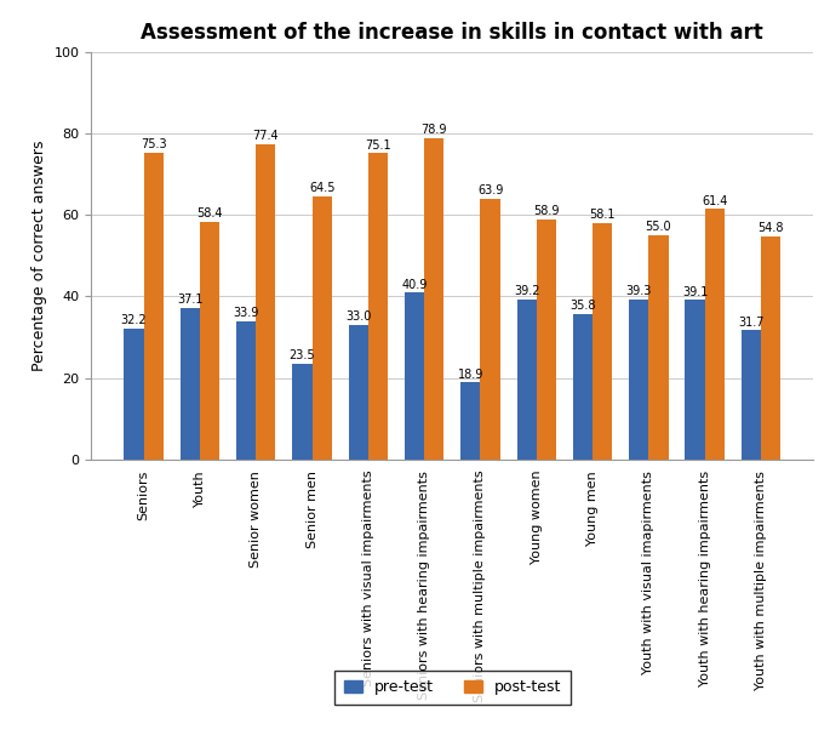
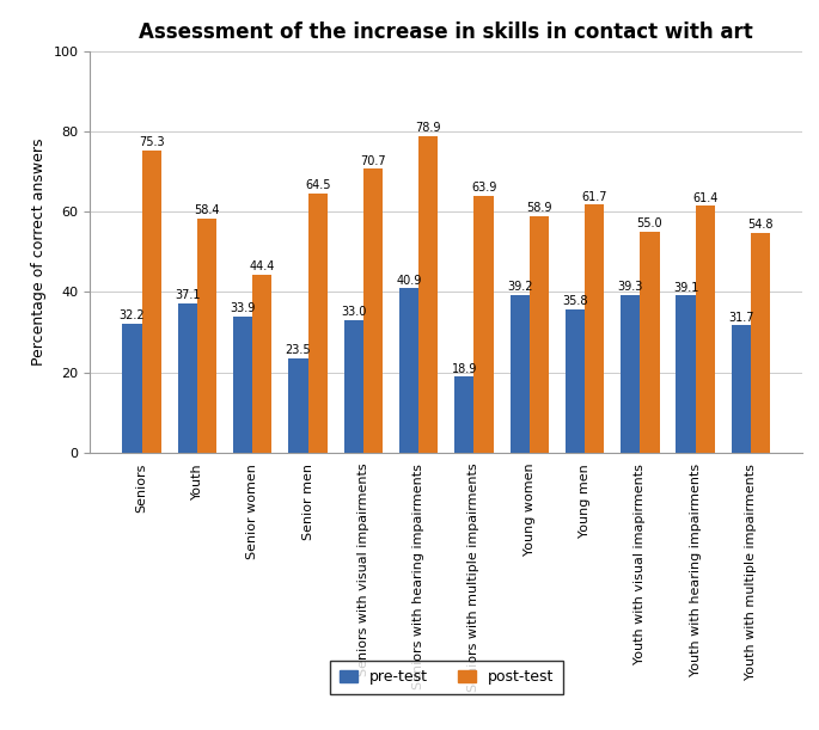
post-test/Senior women: 77.4 -> 44.4
post-test/Seniors with visual impairments: 75.1 -> 70.7
post-test/Young men: 58.1 -> 61.7
